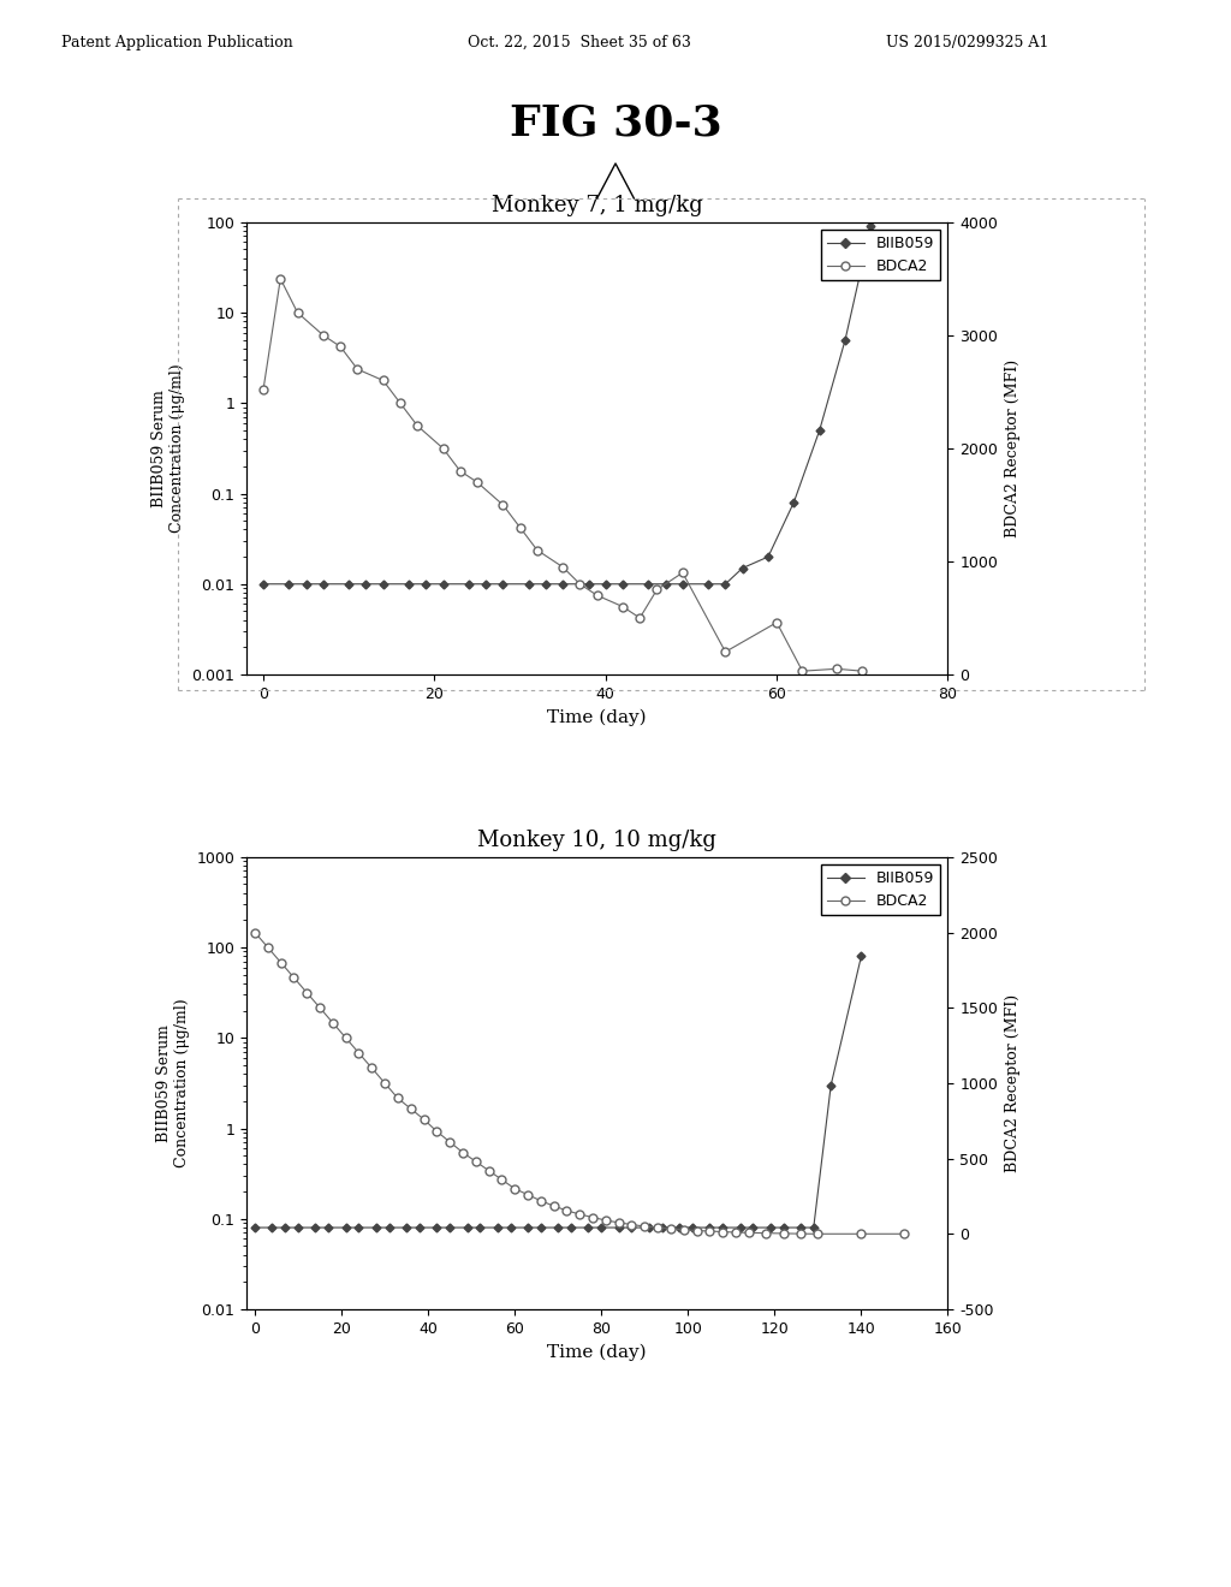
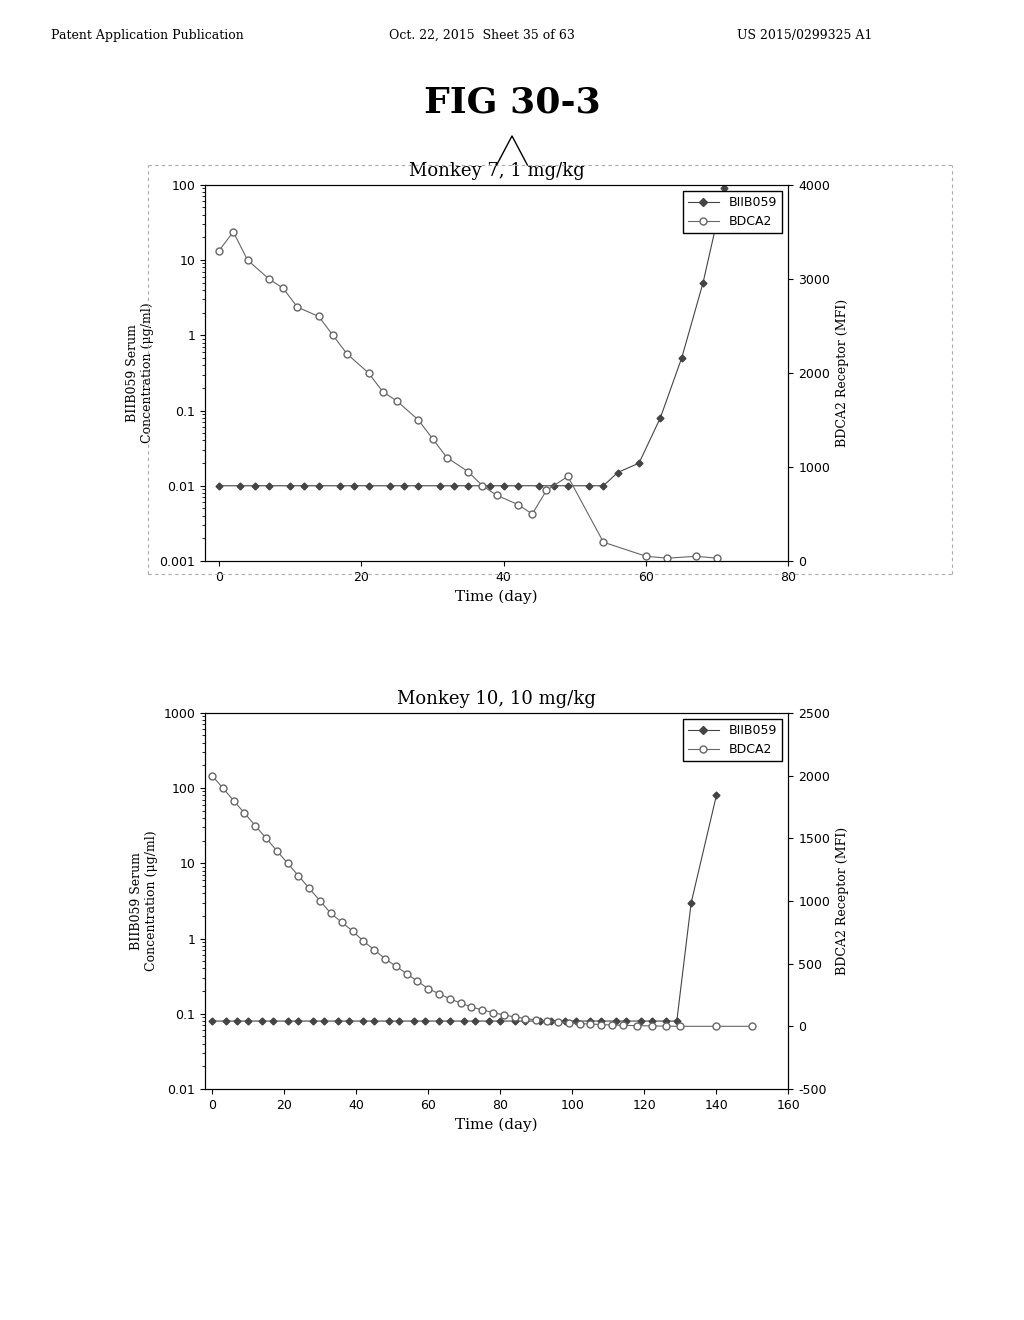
Monkey 7, 1 mg/kg/BDCA2/0: 2520 -> 3300
Monkey 7, 1 mg/kg/BDCA2/60: 460 -> 50
